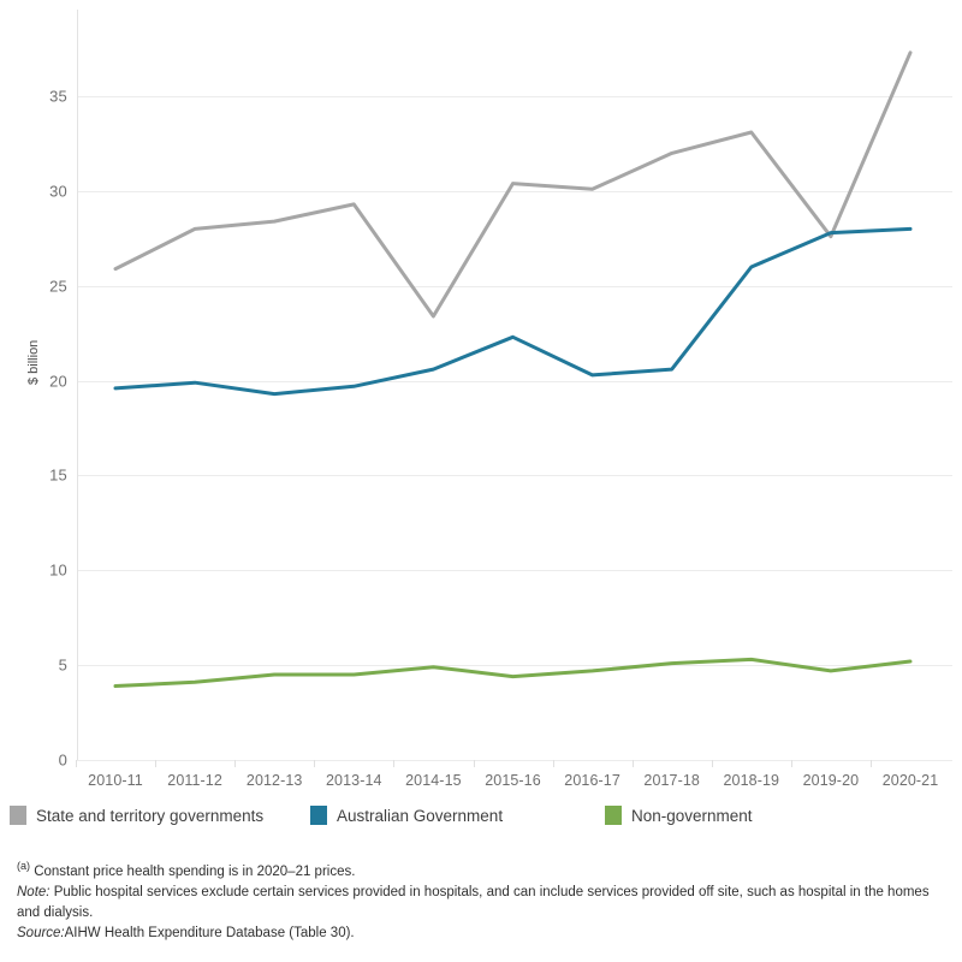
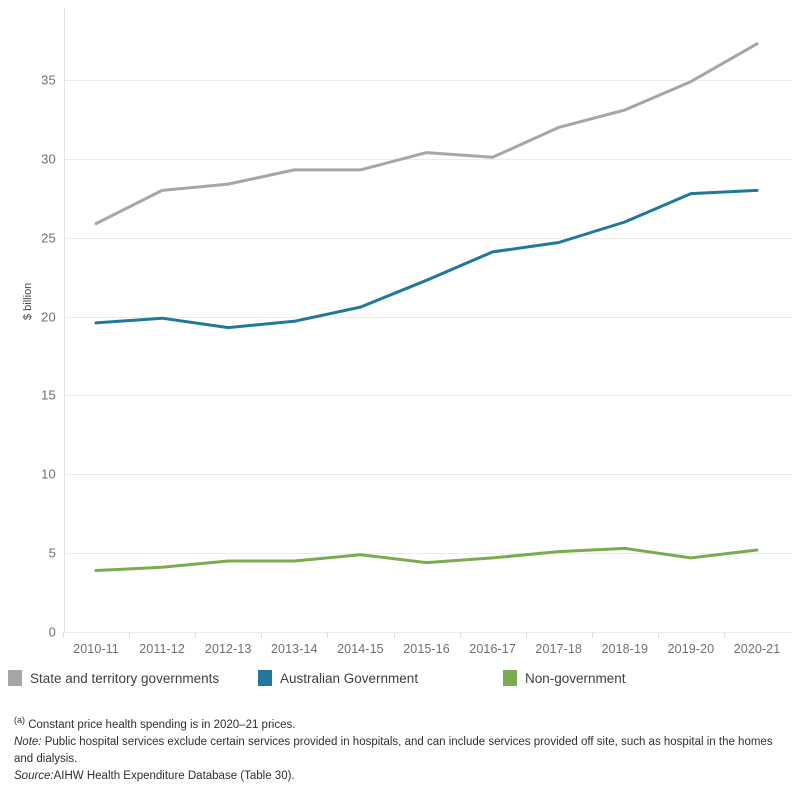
State and territory governments/2014-15: 23.4 -> 29.3
Australian Government/2016-17: 20.3 -> 24.1
Australian Government/2017-18: 20.6 -> 24.7
State and territory governments/2019-20: 27.6 -> 34.9
